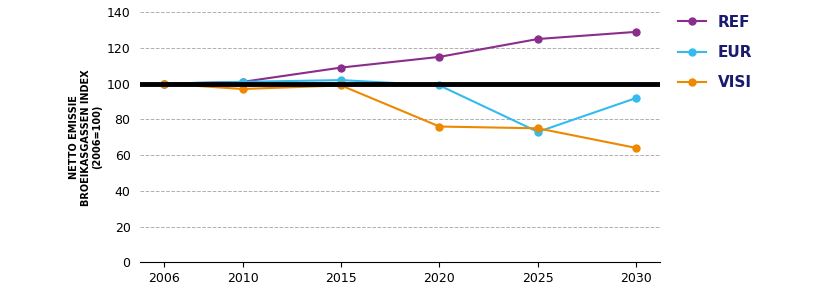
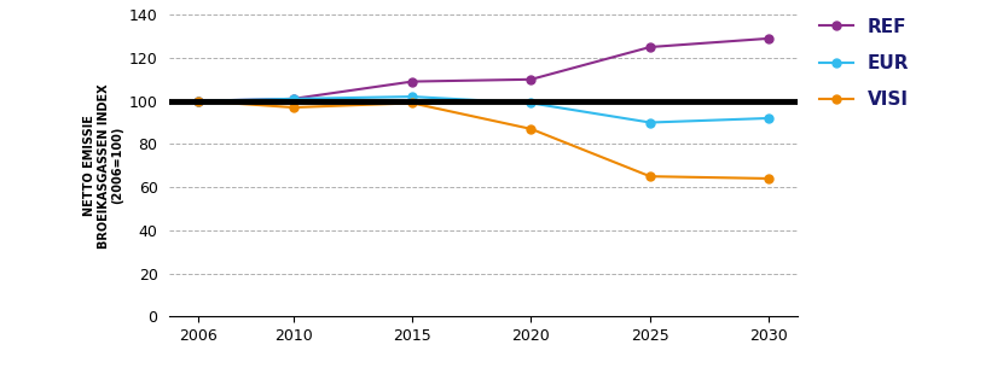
REF/2020: 115 -> 110
VISI/2020: 76 -> 87
EUR/2025: 73 -> 90
VISI/2025: 75 -> 65
